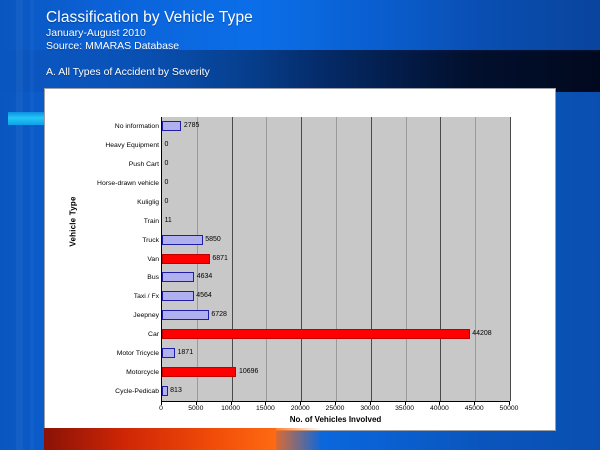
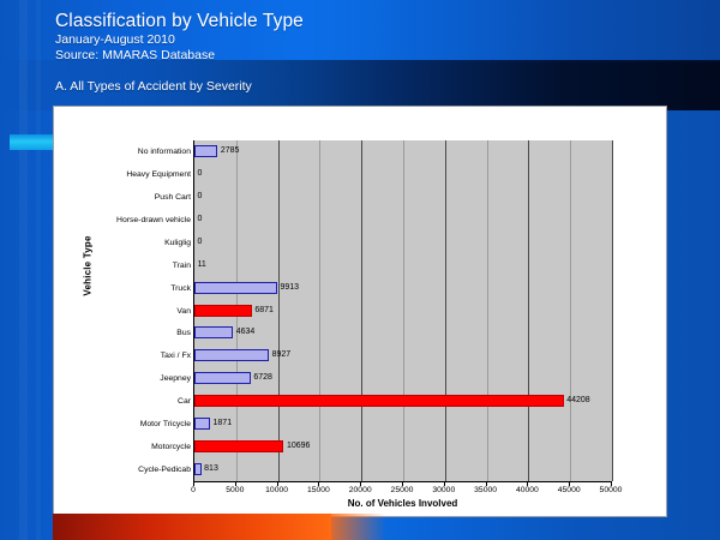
Truck: 5850 -> 9913
Taxi / Fx: 4564 -> 8927
